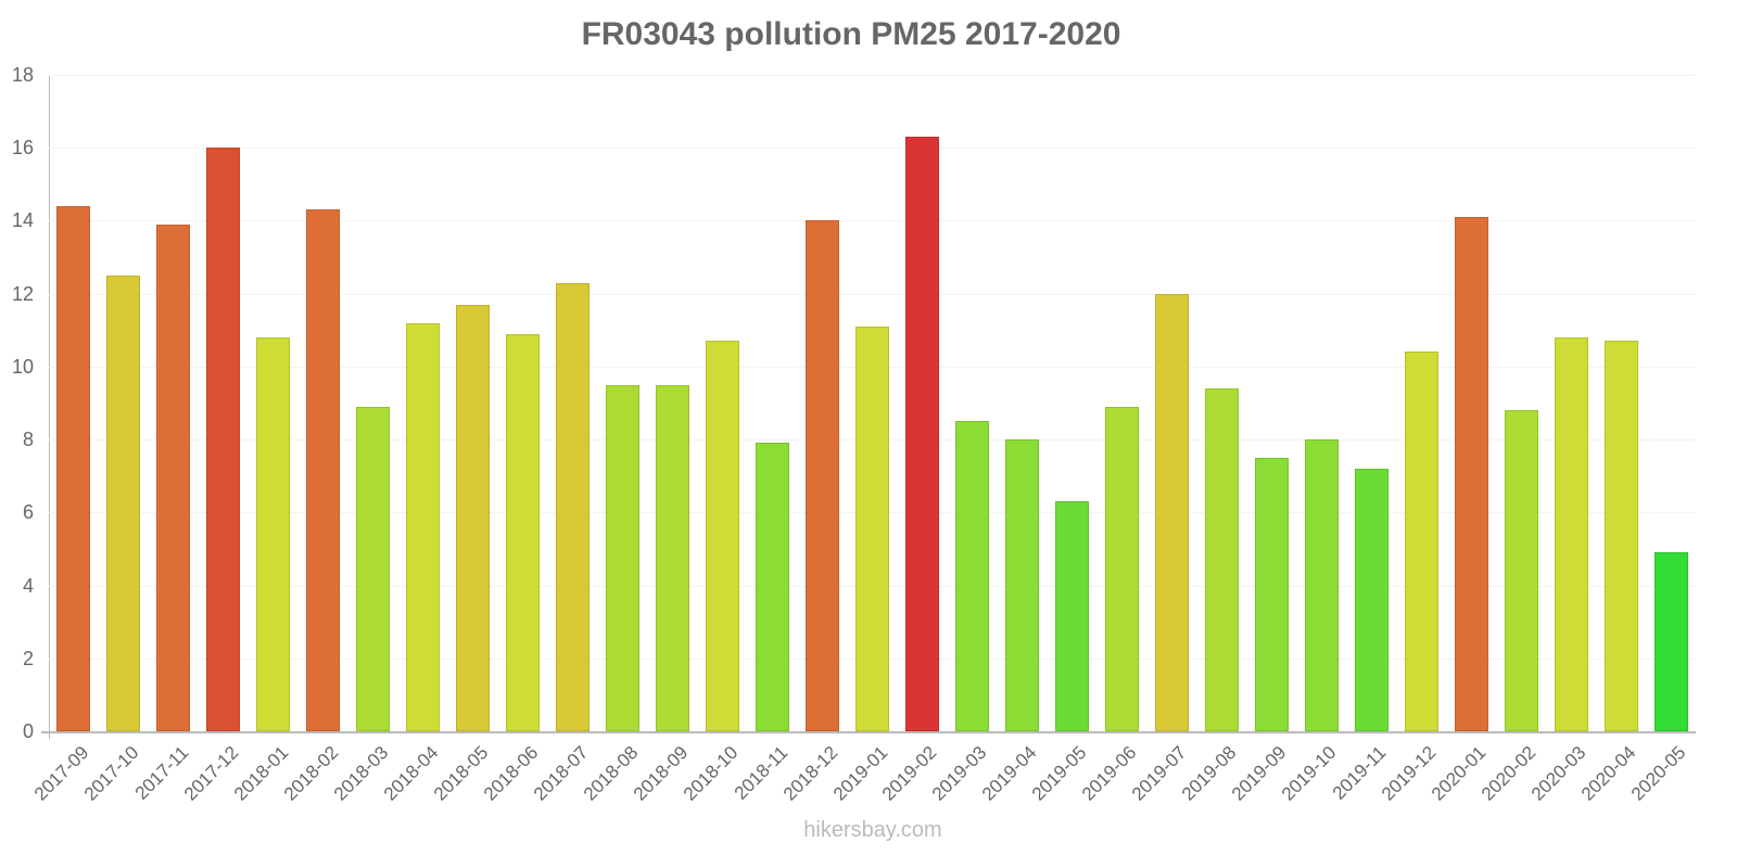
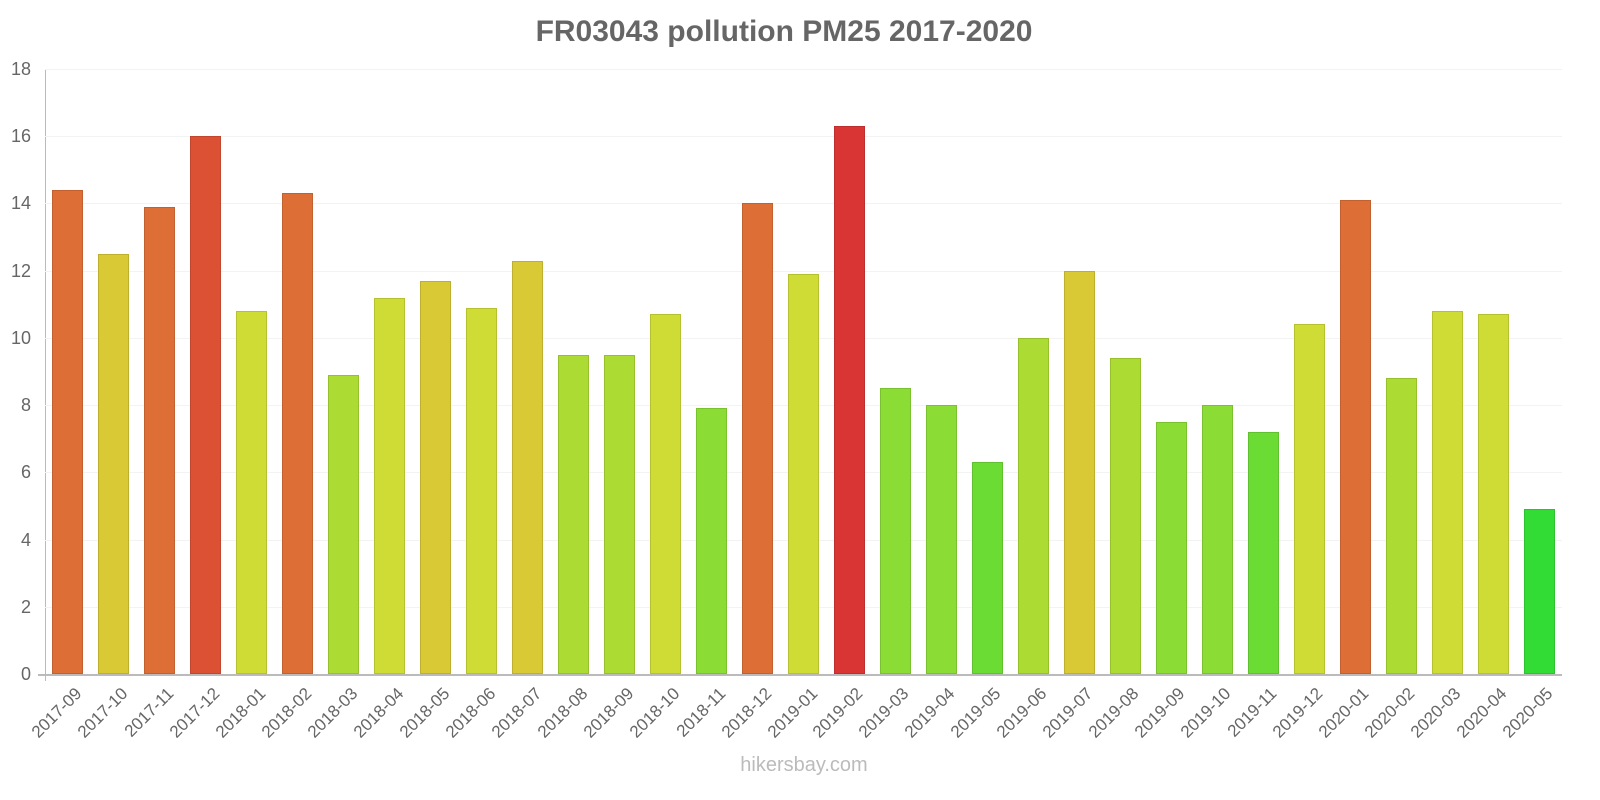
2019-01: 11.1 -> 11.9
2019-06: 8.9 -> 10.0
